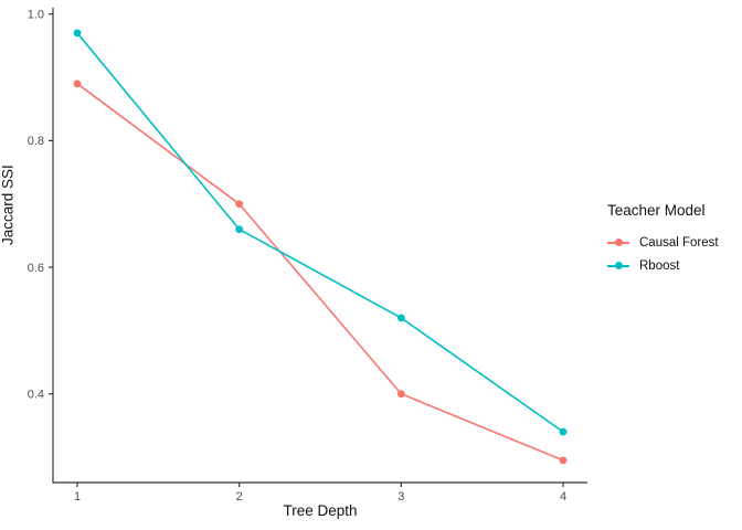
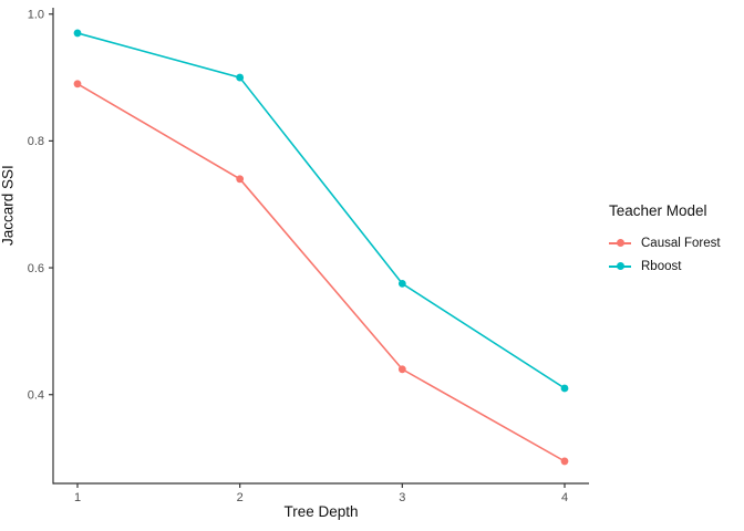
Causal Forest/2: 0.70 -> 0.74
Rboost/2: 0.66 -> 0.90
Causal Forest/3: 0.40 -> 0.44
Rboost/3: 0.52 -> 0.57
Rboost/4: 0.34 -> 0.41
